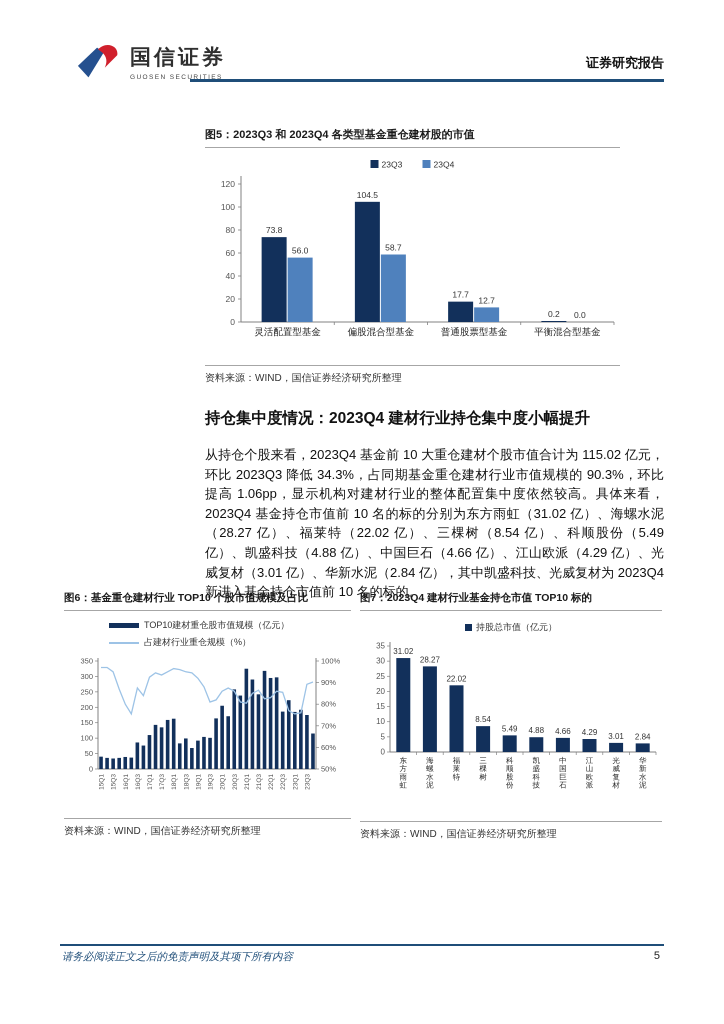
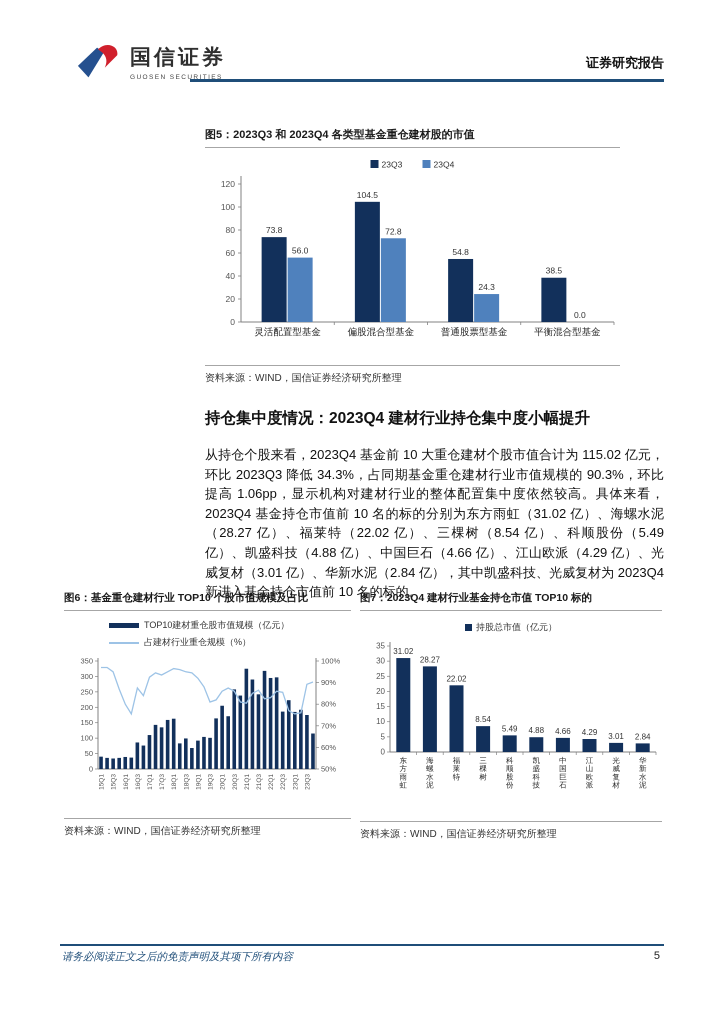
图5：2023Q3 和 2023Q4 各类型基金重仓建材股的市值/23Q4/偏股混合型基金: 58.7 -> 72.8
图5：2023Q3 和 2023Q4 各类型基金重仓建材股的市值/23Q3/普通股票型基金: 17.7 -> 54.8
图5：2023Q3 和 2023Q4 各类型基金重仓建材股的市值/23Q4/普通股票型基金: 12.7 -> 24.3
图5：2023Q3 和 2023Q4 各类型基金重仓建材股的市值/23Q3/平衡混合型基金: 0.2 -> 38.5
